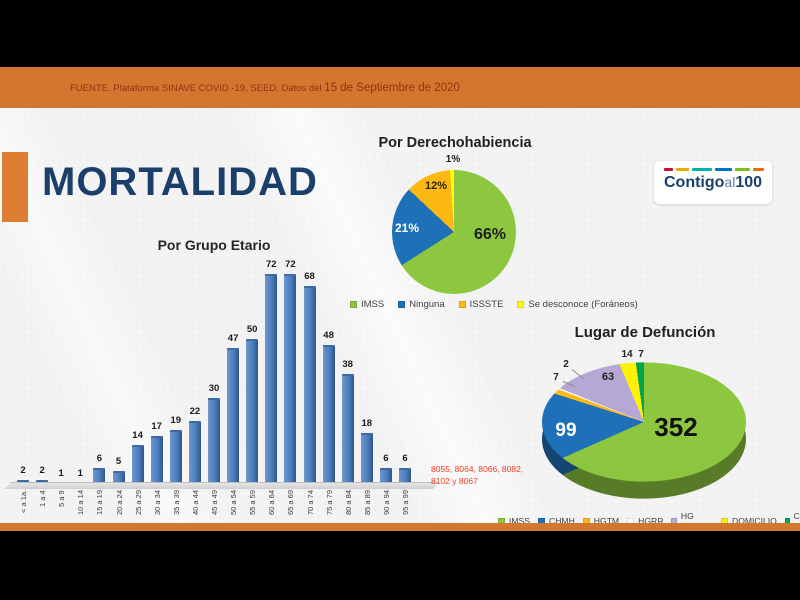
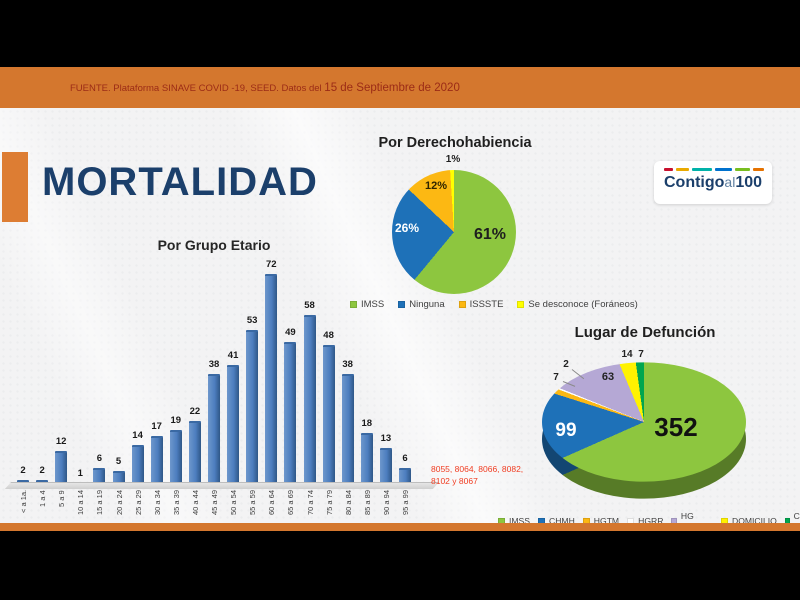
Por Grupo Etario/5 a 9: 1 -> 12
Por Grupo Etario/45 a 49: 30 -> 38
Por Grupo Etario/50 a 54: 47 -> 41
Por Grupo Etario/55 a 59: 50 -> 53
Por Grupo Etario/65 a 69: 72 -> 49
Por Grupo Etario/70 a 74: 68 -> 58
Por Grupo Etario/90 a 94: 6 -> 13
Por Derechohabiencia/IMSS: 66% -> 61%
Por Derechohabiencia/Ninguna: 21% -> 26%
